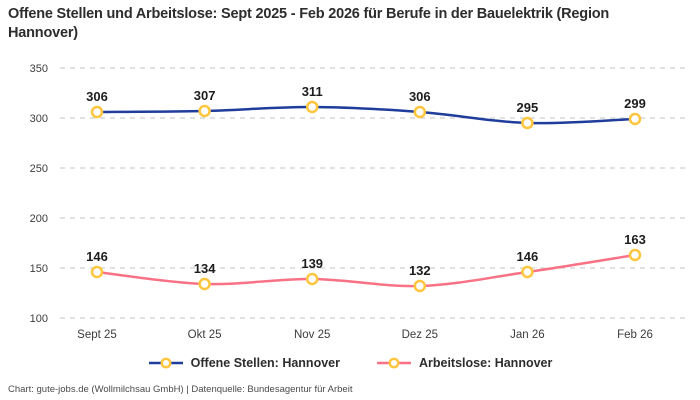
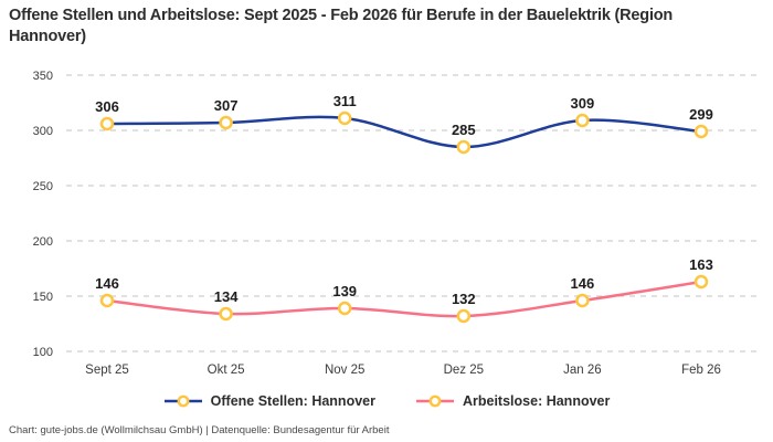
Offene Stellen: Hannover/Dez 25: 306 -> 285
Offene Stellen: Hannover/Jan 26: 295 -> 309
